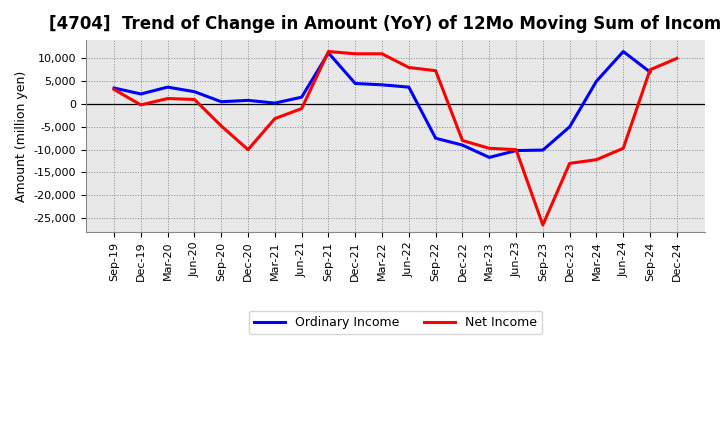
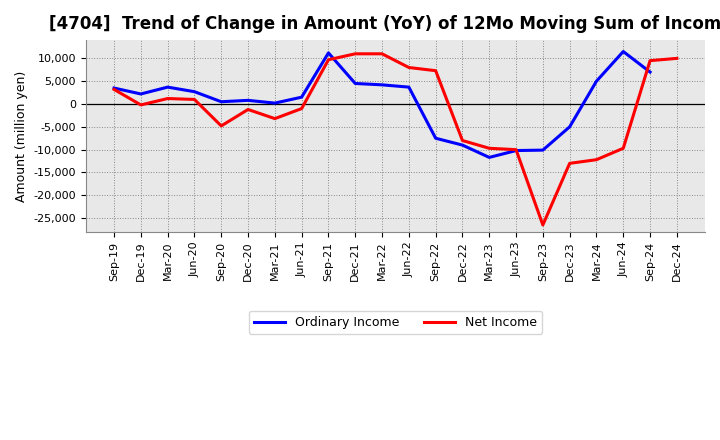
Net Income/Dec-20: -10,000 -> -1,200
Net Income/Sep-21: 11,500 -> 9,700
Net Income/Sep-24: 7,500 -> 9,500
